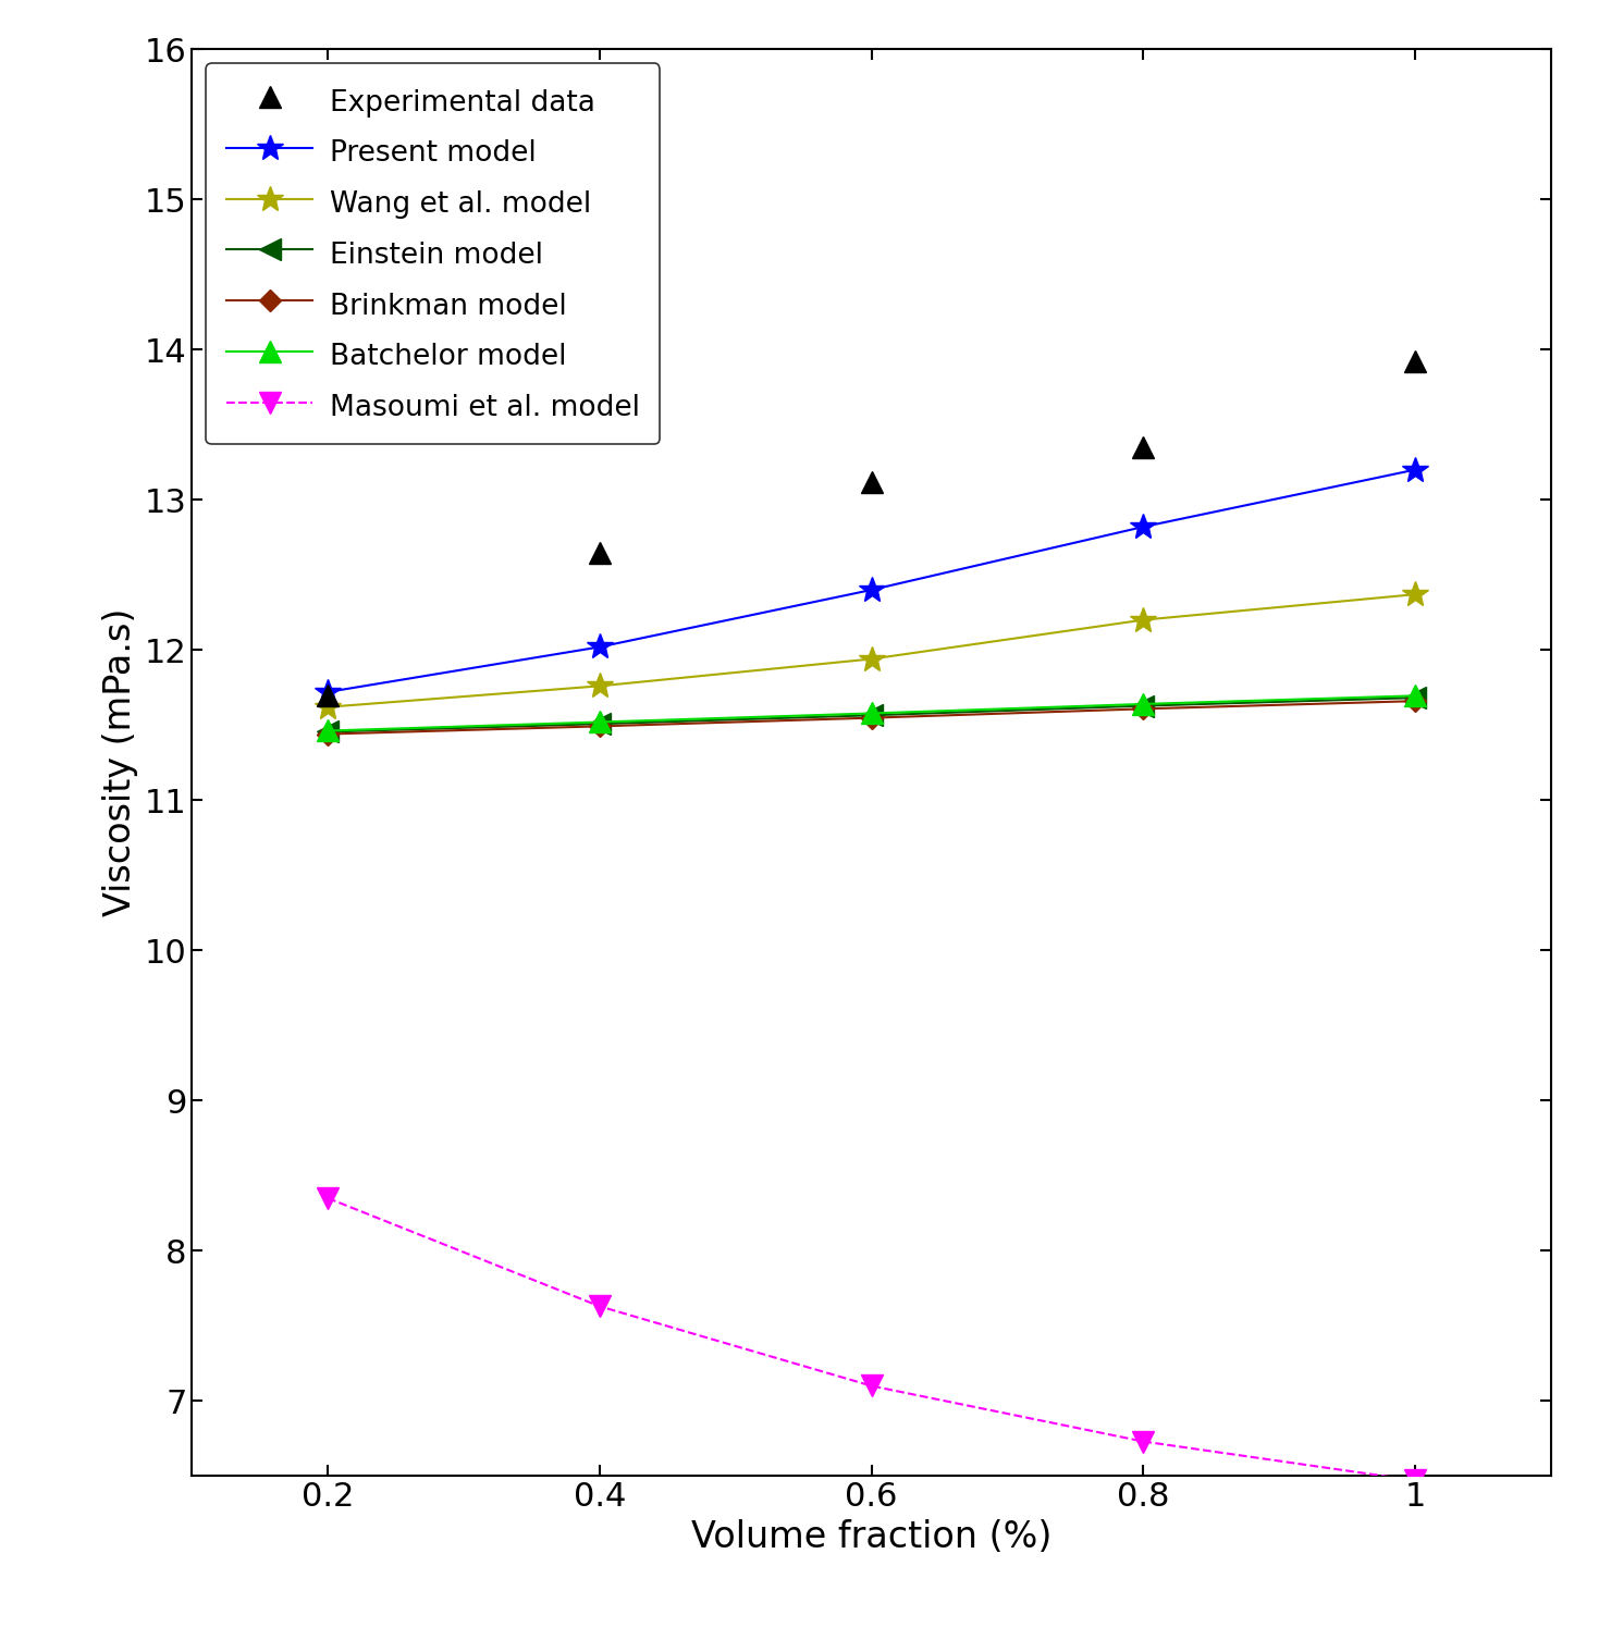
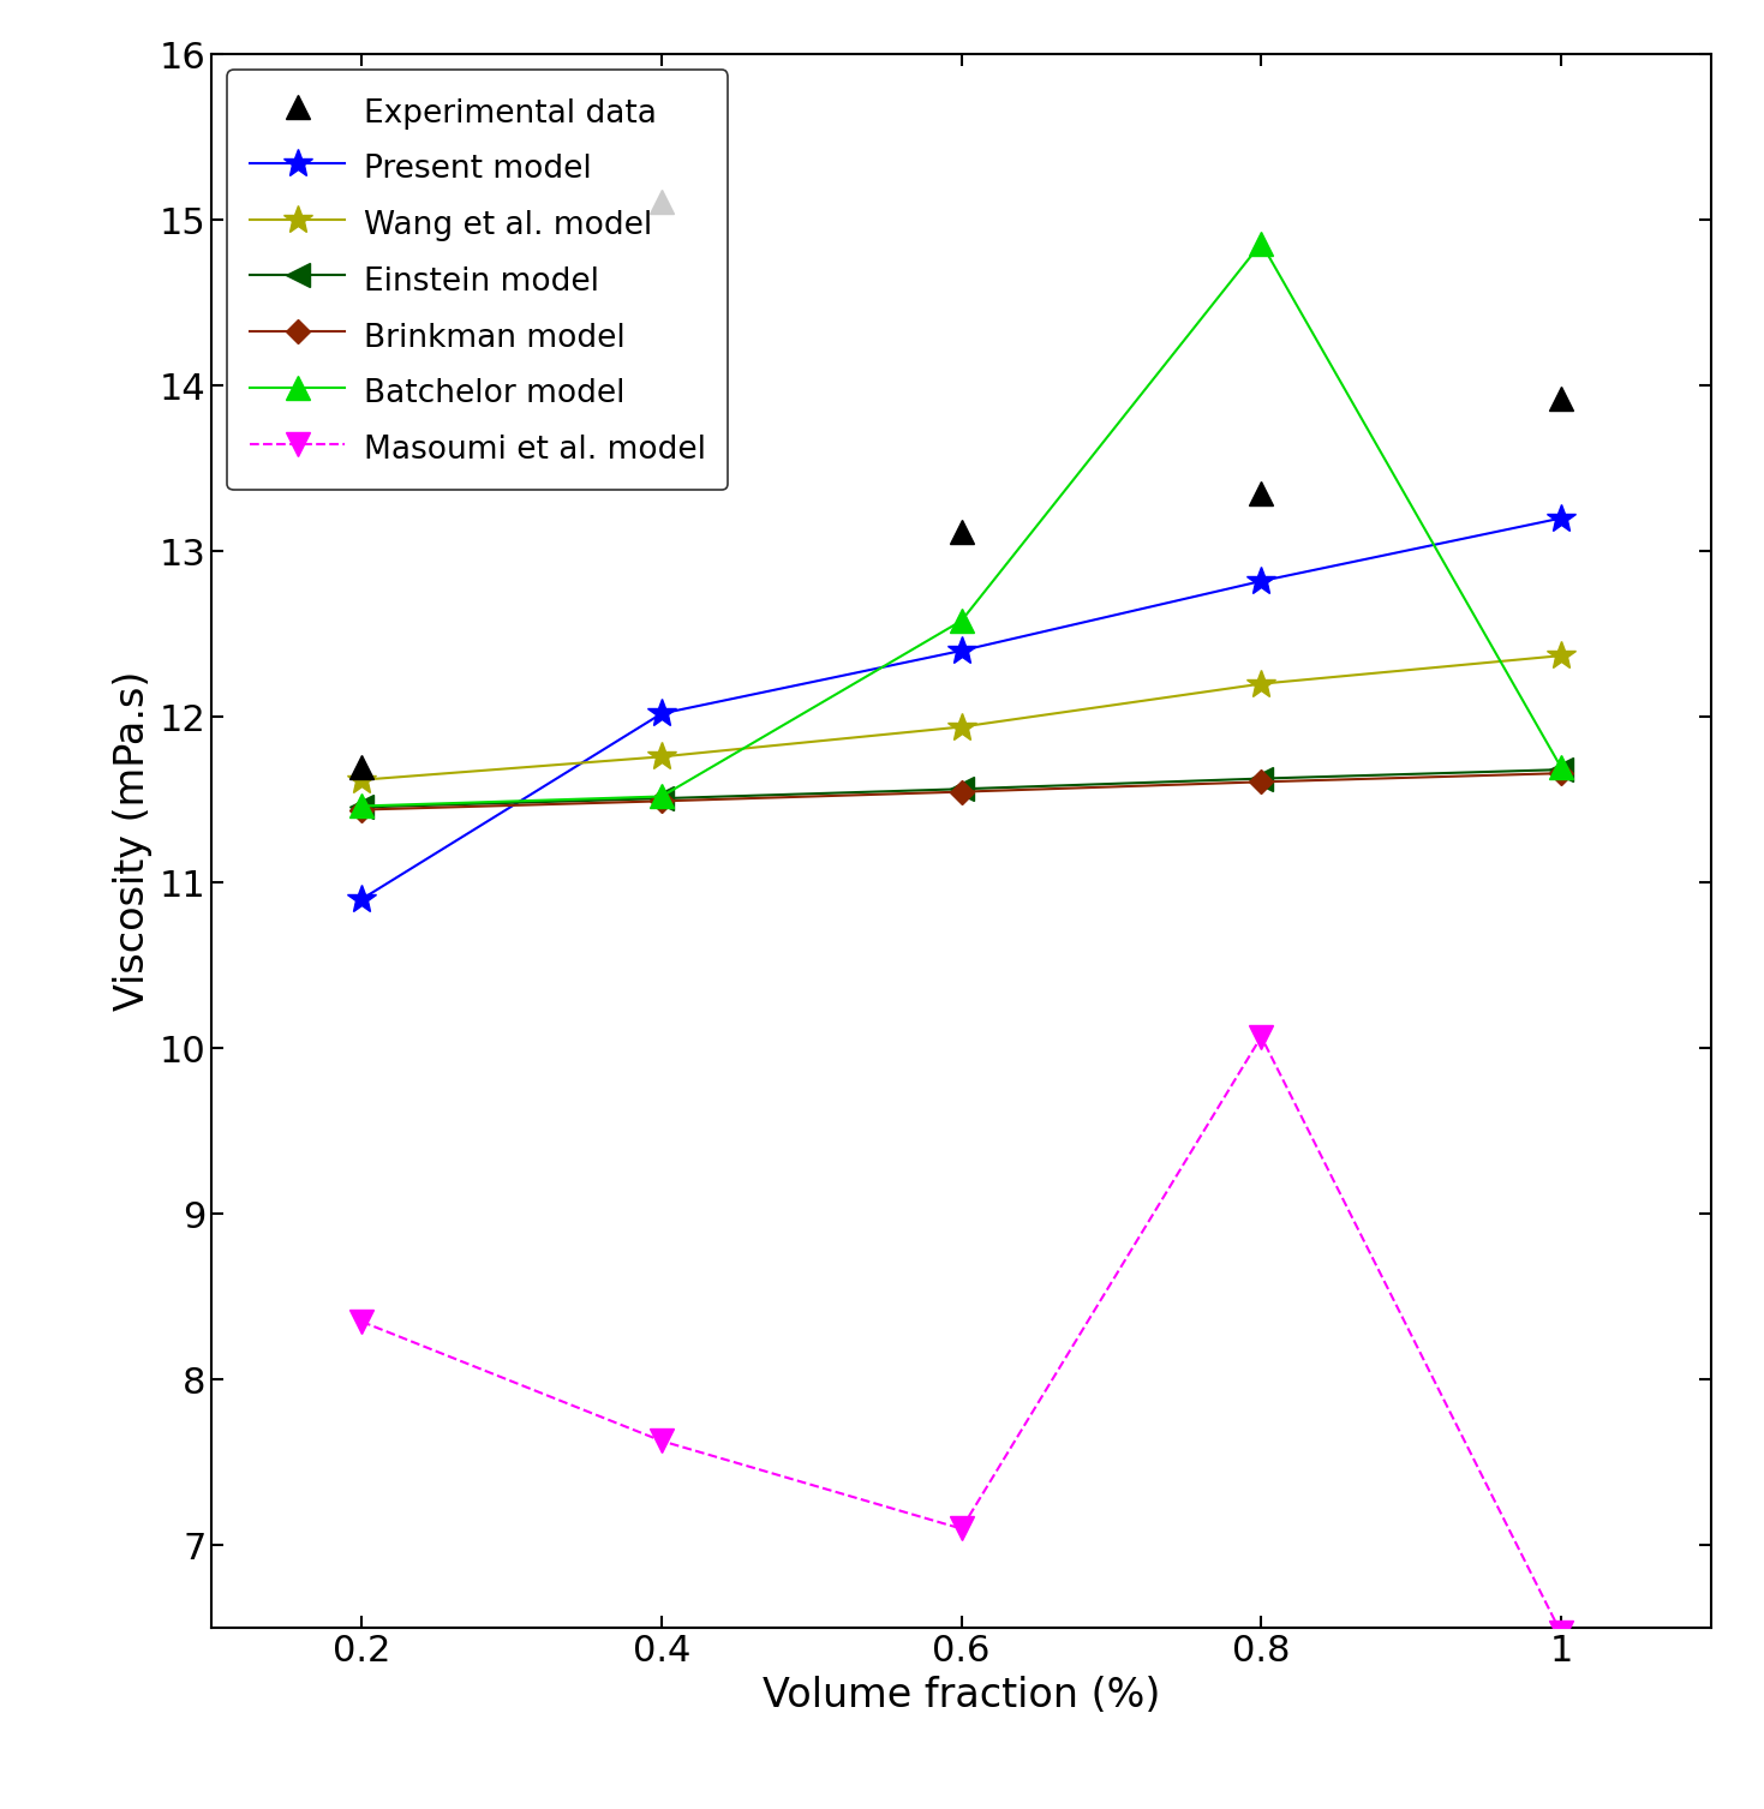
Present model/0.2: 11.72 -> 10.90
Experimental data/0.4: 12.65 -> 15.11
Batchelor model/0.6: 11.58 -> 12.58
Batchelor model/0.8: 11.64 -> 14.86
Masoumi et al. model/0.8: 6.73 -> 10.07
